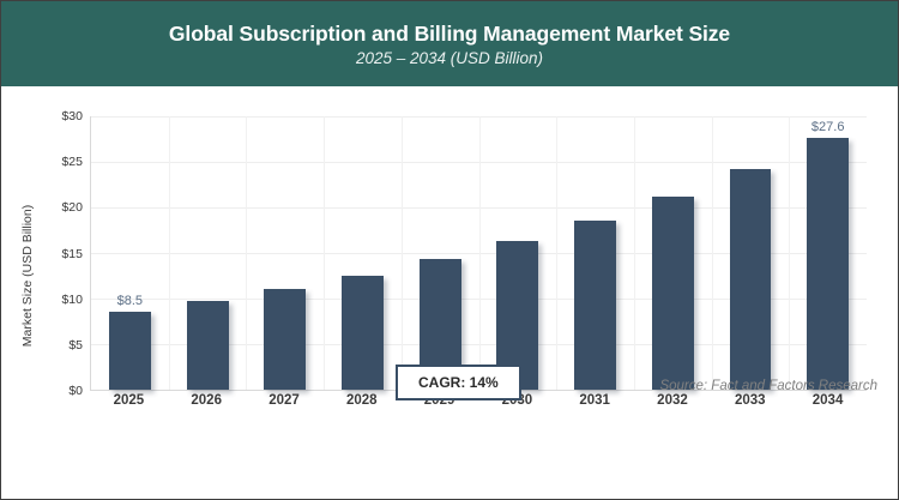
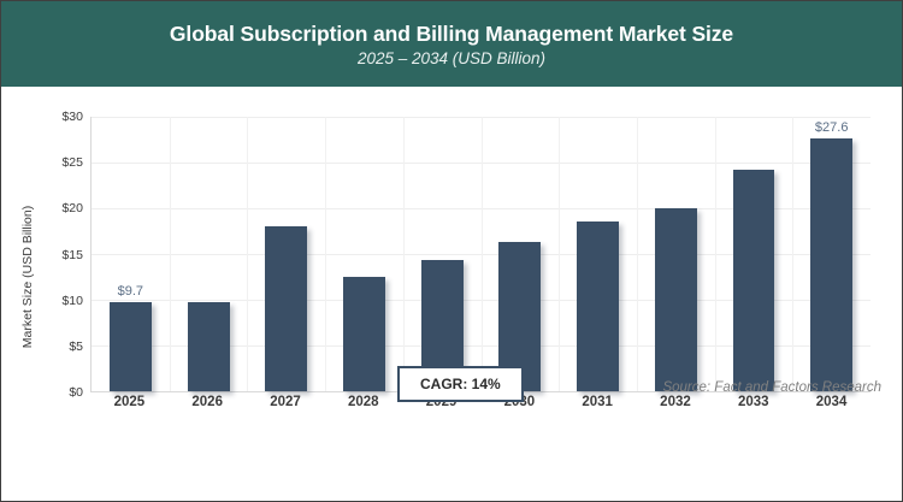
2025: $8.5 -> $9.7
2027: $11 -> $18
2032: $21 -> $20
